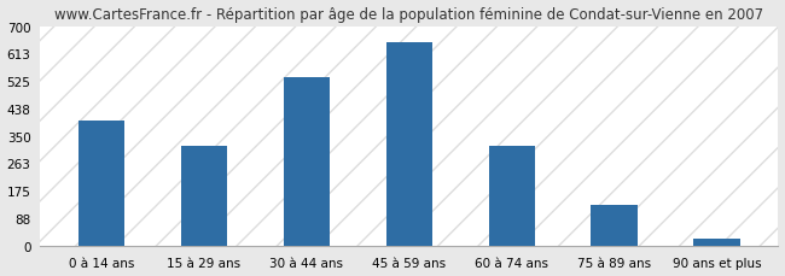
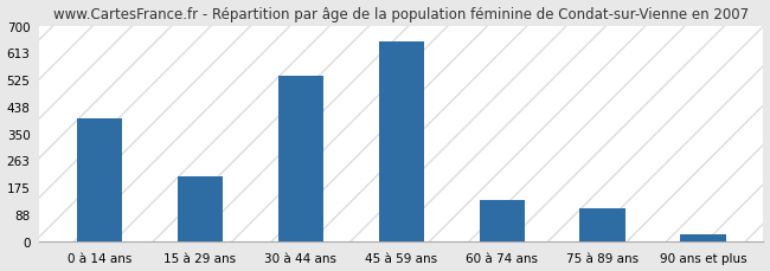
15 à 29 ans: 318 -> 210
60 à 74 ans: 318 -> 135
75 à 89 ans: 128 -> 105
